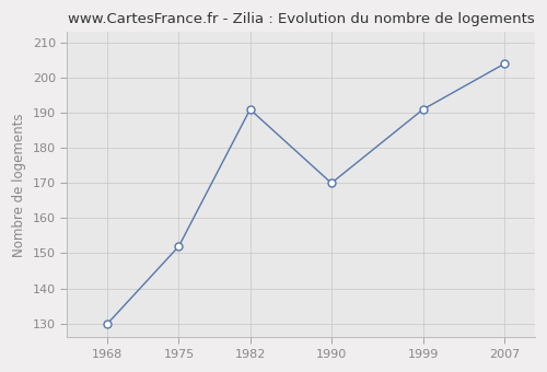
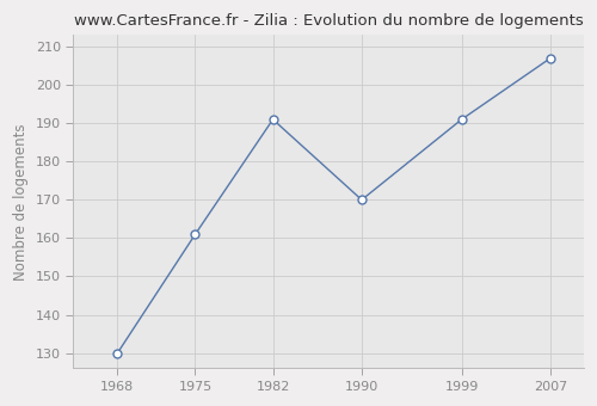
1975: 152 -> 161
2007: 204 -> 207
